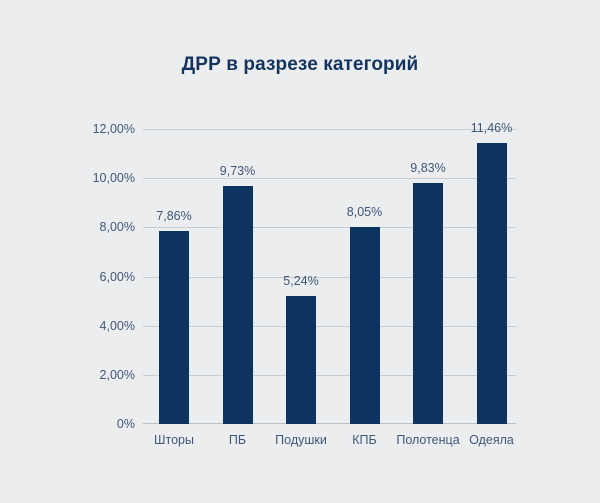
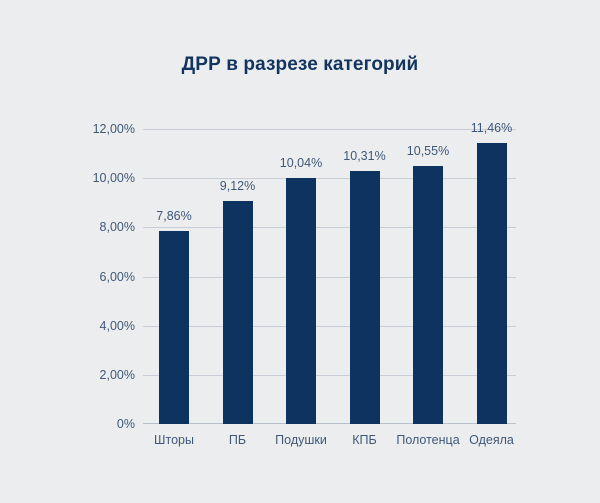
ПБ: 9,73% -> 9,12%
Подушки: 5,24% -> 10,04%
КПБ: 8,05% -> 10,31%
Полотенца: 9,83% -> 10,55%
